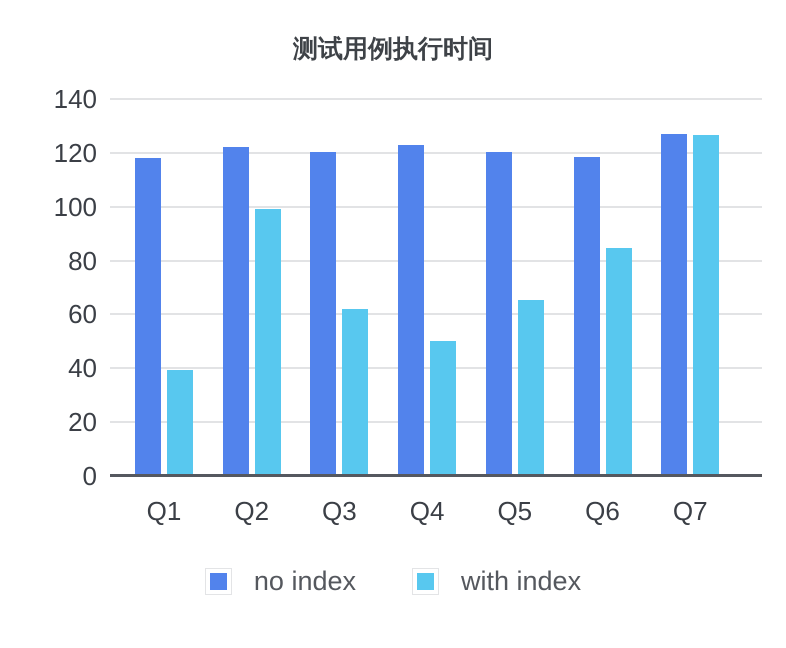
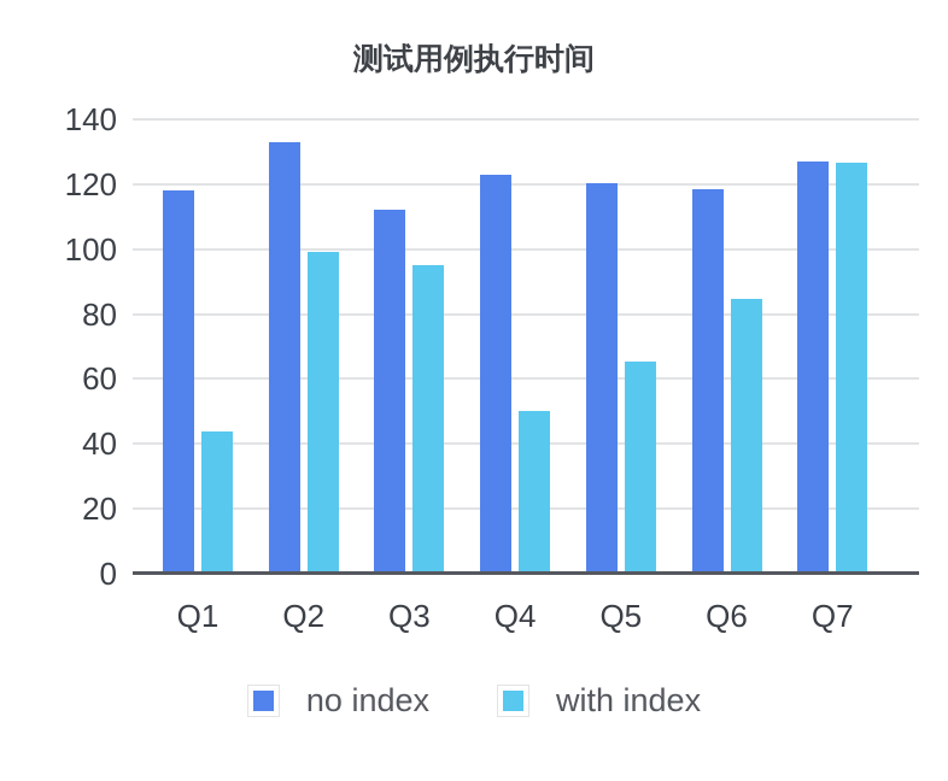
with index/Q1: 40 -> 44
no index/Q2: 122 -> 133
no index/Q3: 120 -> 112
with index/Q3: 62 -> 95
